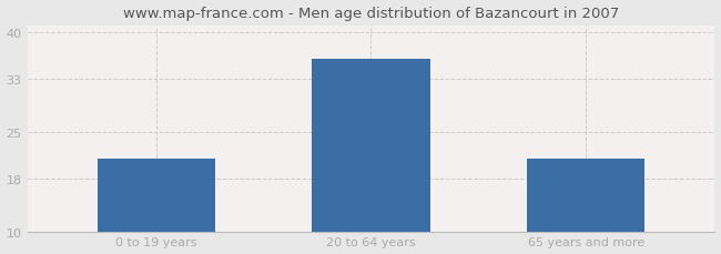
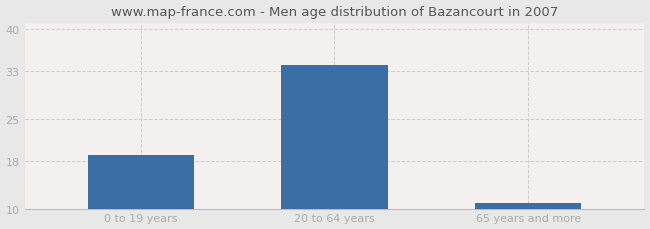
0 to 19 years: 21 -> 19
20 to 64 years: 36 -> 34
65 years and more: 21 -> 11
